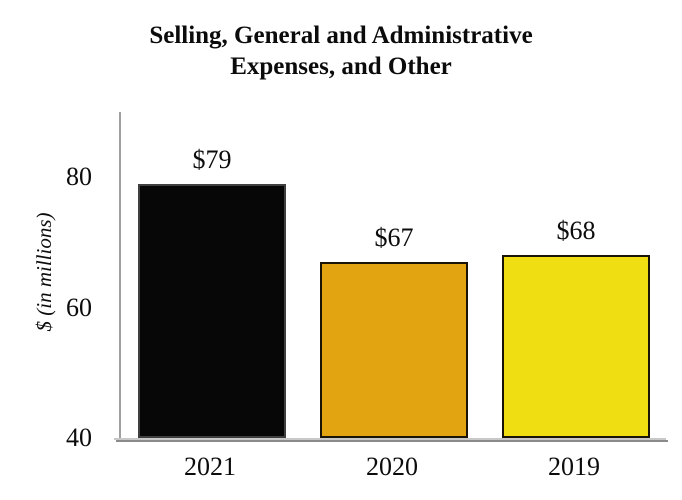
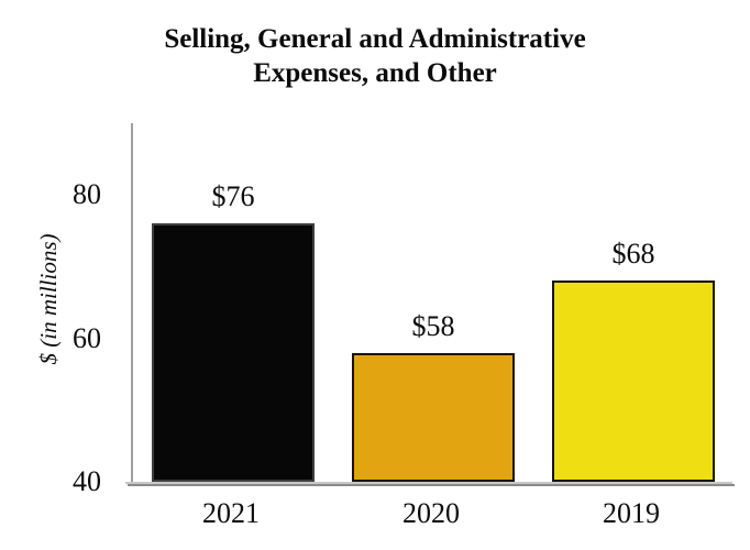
2021: $79 -> $76
2020: $67 -> $58
